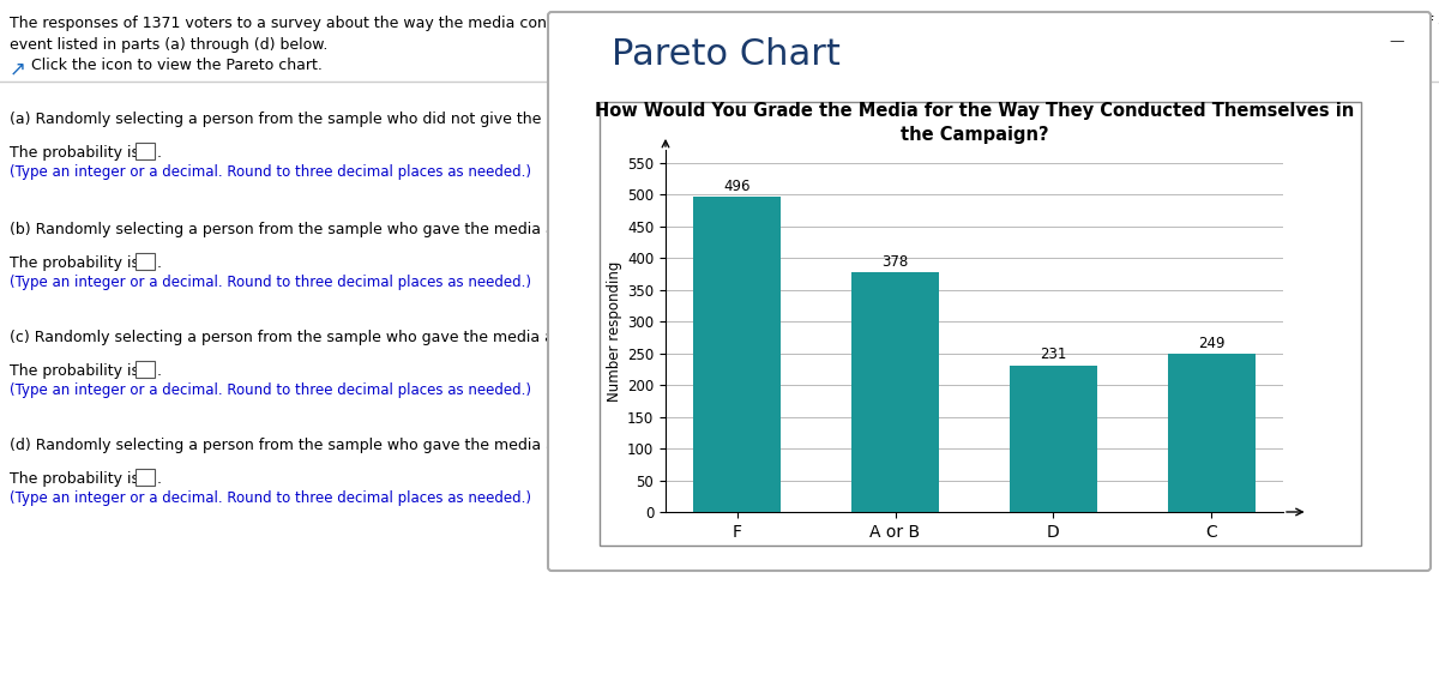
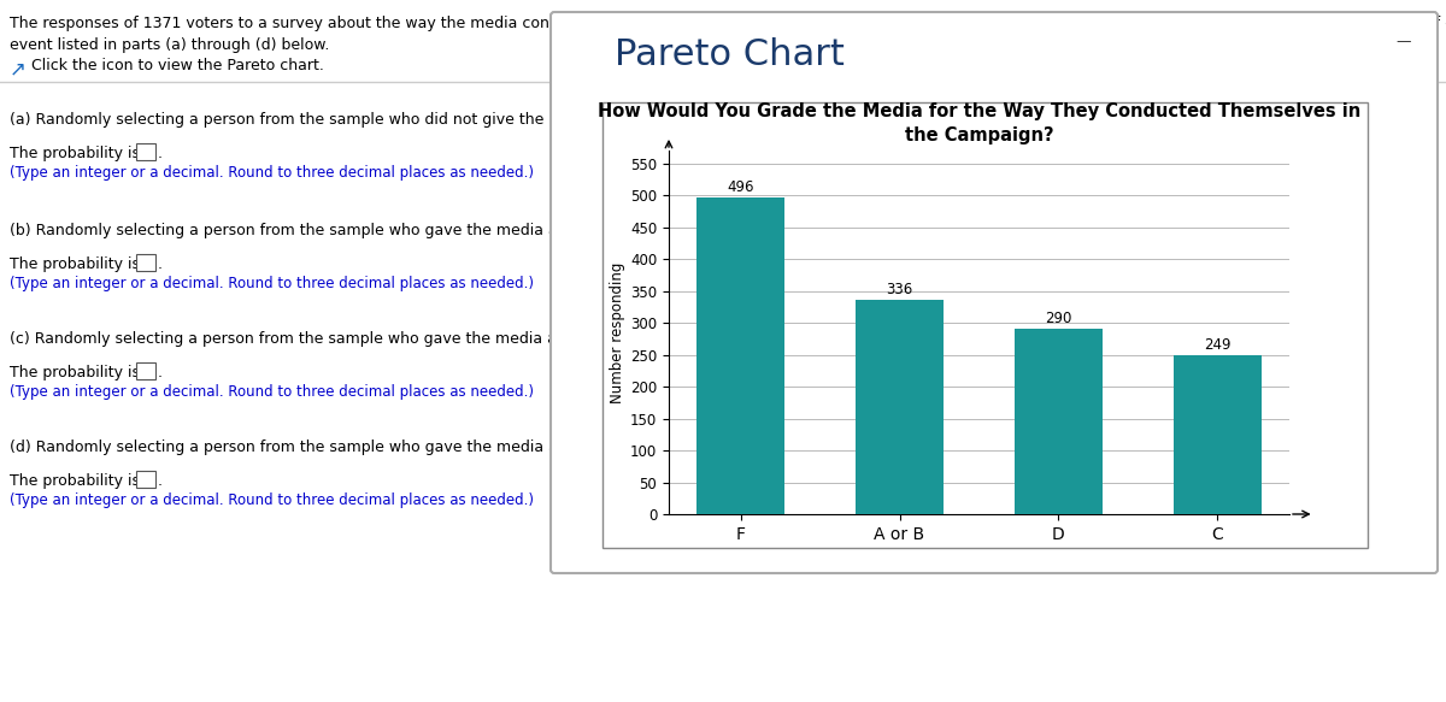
A or B: 378 -> 336
D: 231 -> 290
